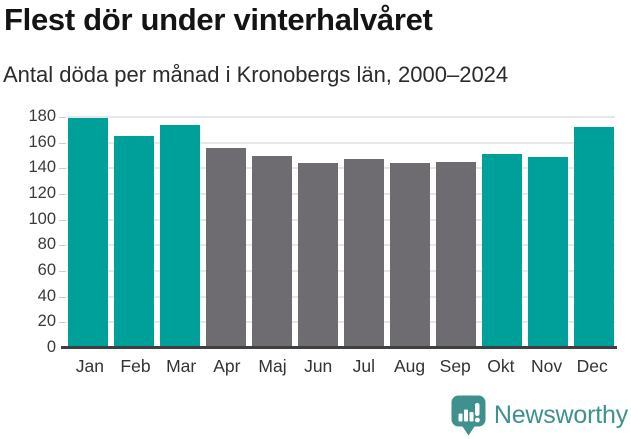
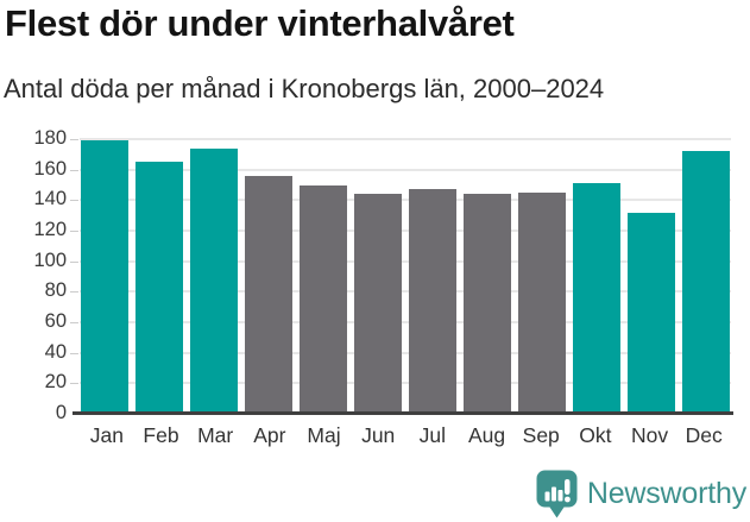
Nov: 149 -> 132
